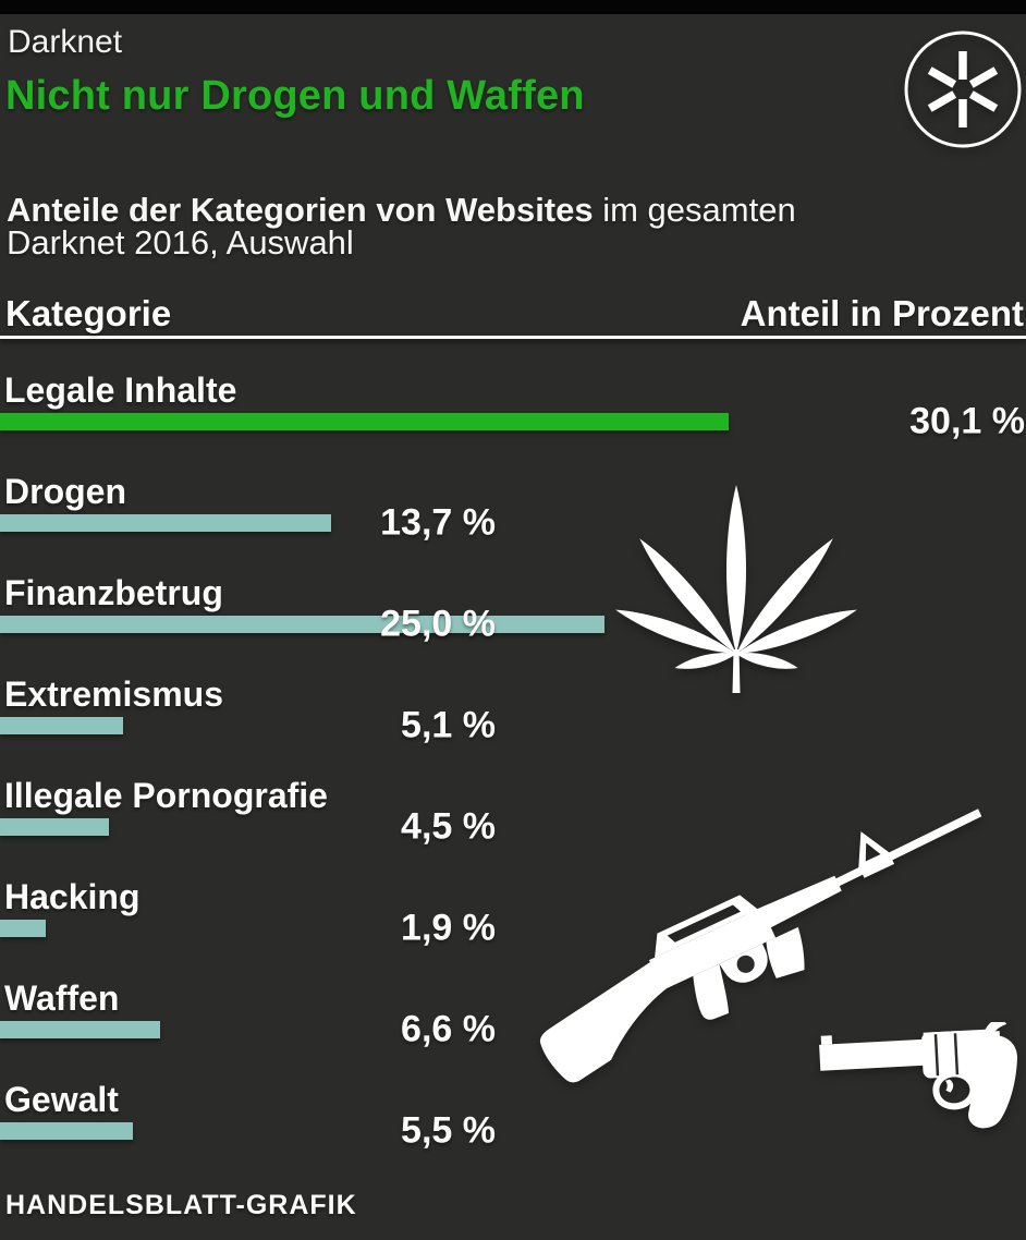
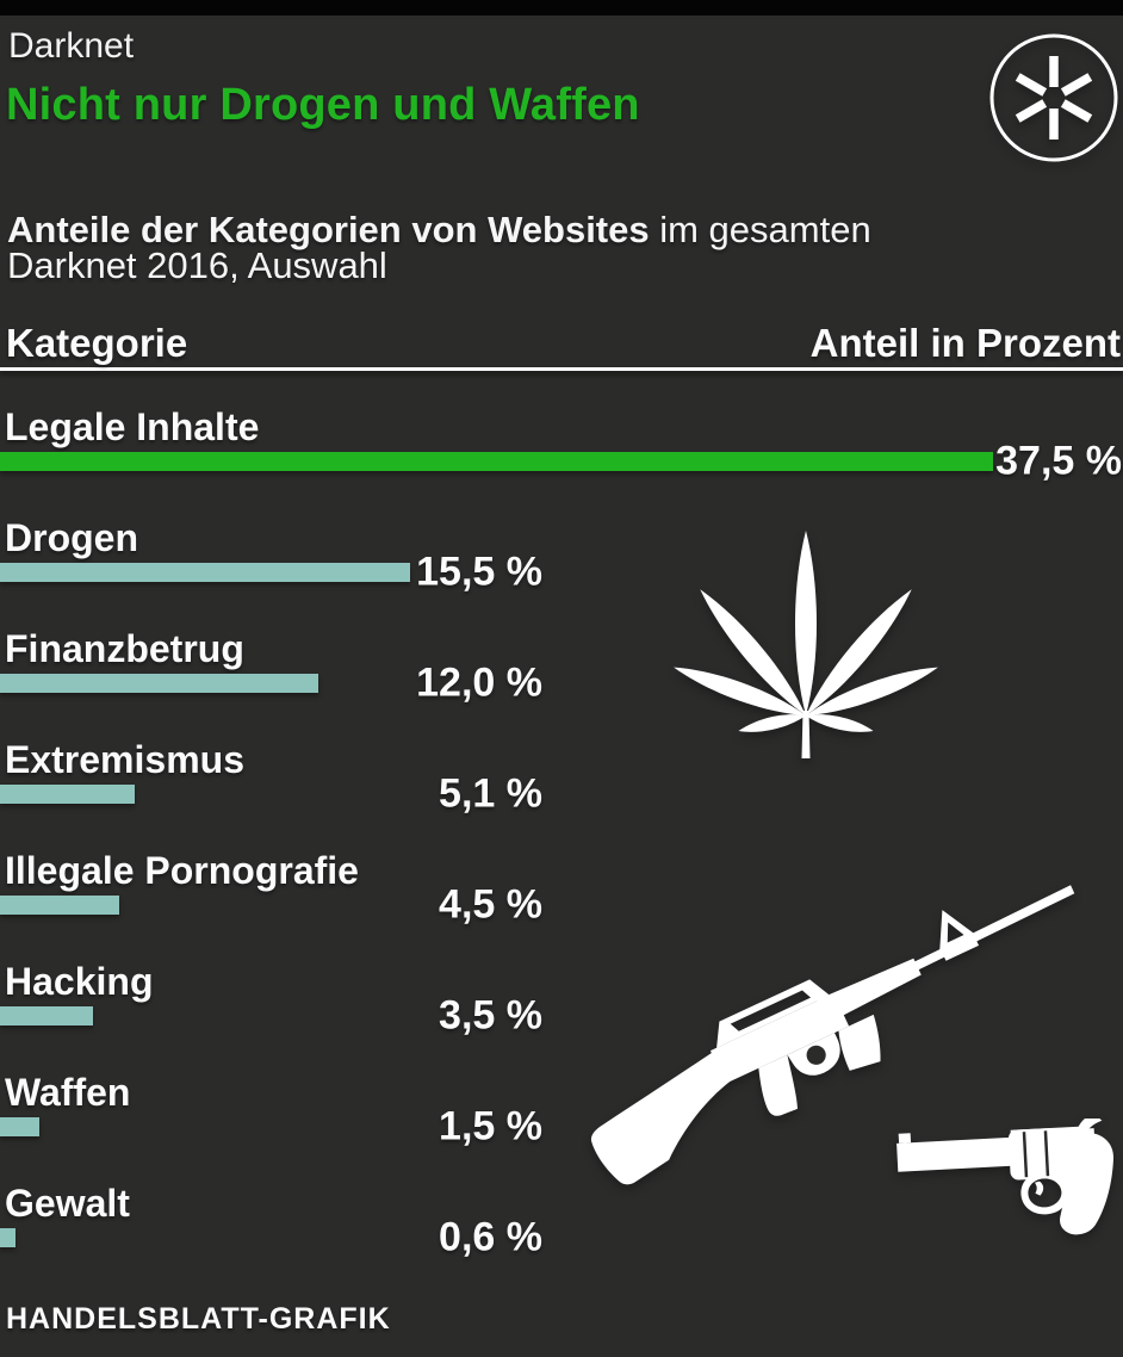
Legale Inhalte: 30,1 -> 37,5
Drogen: 13,7 -> 15,5
Finanzbetrug: 25,0 -> 12,0
Hacking: 1,9 -> 3,5
Waffen: 6,6 -> 1,5
Gewalt: 5,5 -> 0,6
